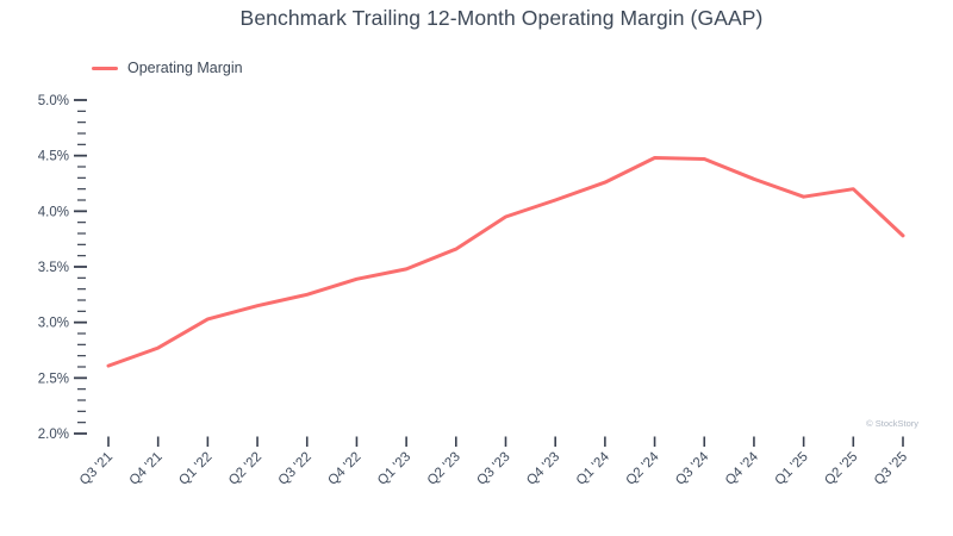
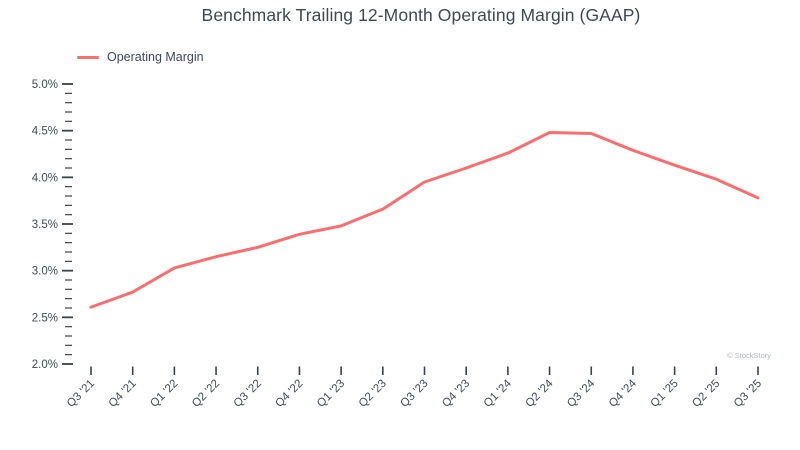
Q2 '25: 4.2% -> 4.0%
